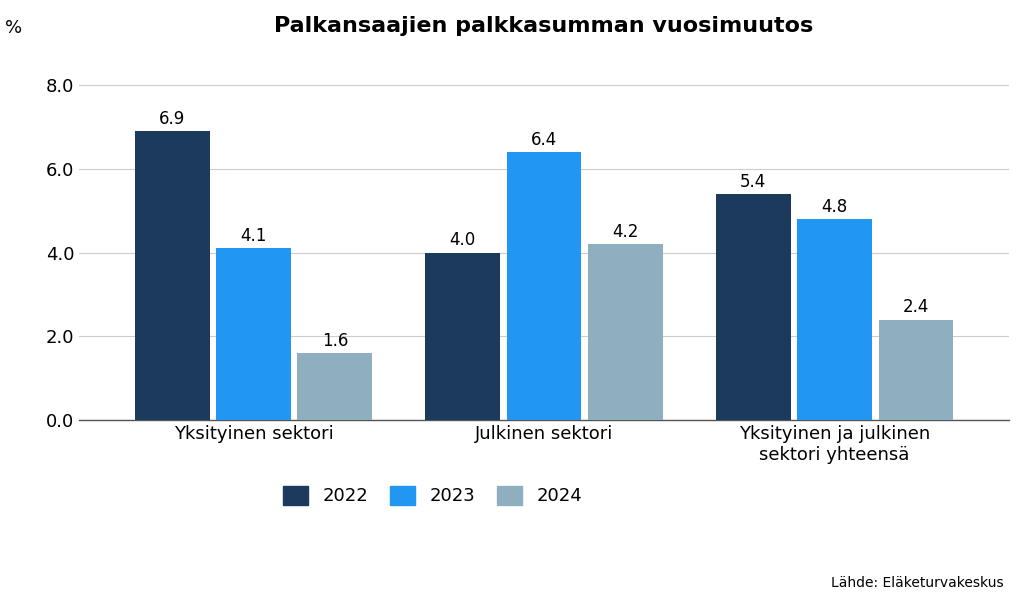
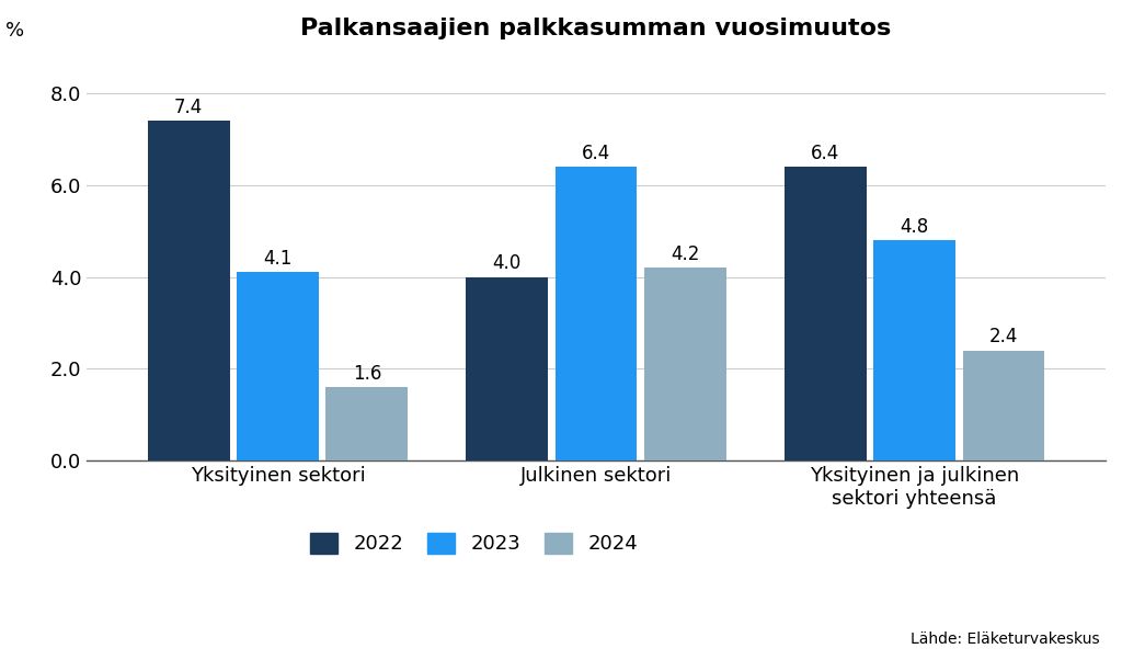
2022/Yksityinen sektori: 6.9 -> 7.4
2022/Yksityinen ja julkinen sektori yhteensä: 5.4 -> 6.4
